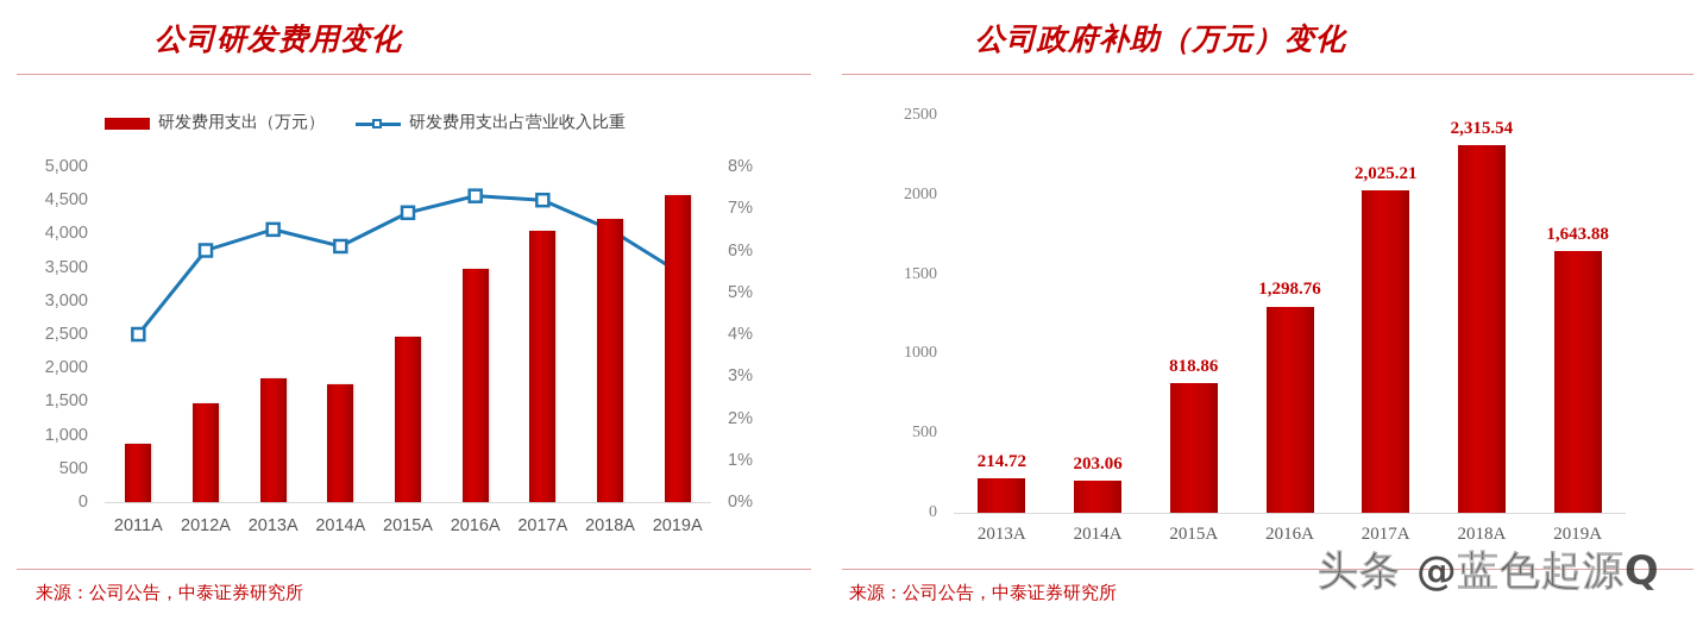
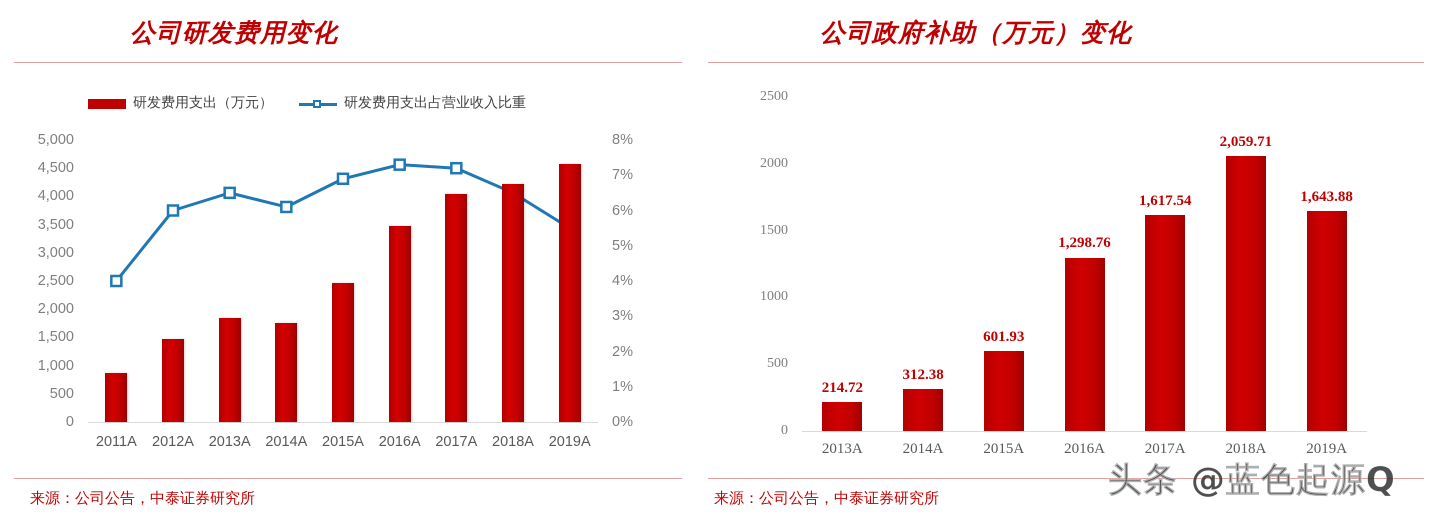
公司政府补助（万元）变化/2014A: 203.06 -> 312.38
公司政府补助（万元）变化/2015A: 818.86 -> 601.93
公司政府补助（万元）变化/2017A: 2,025.21 -> 1,617.54
公司政府补助（万元）变化/2018A: 2,315.54 -> 2,059.71
